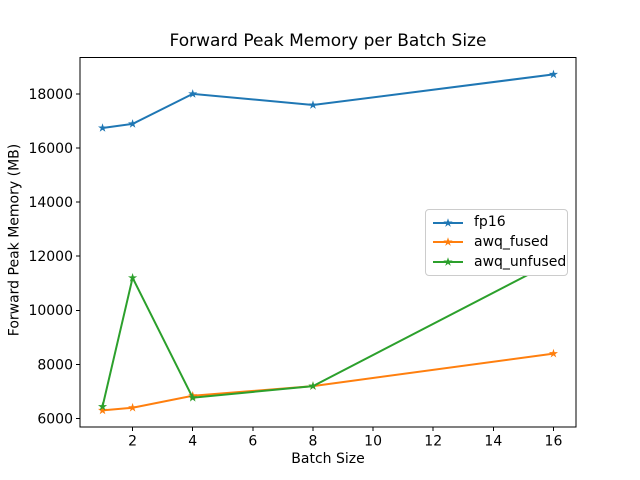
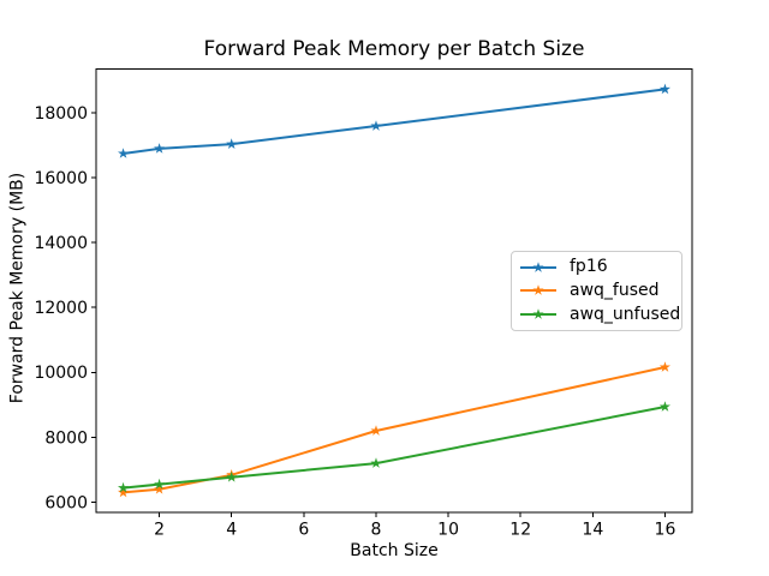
awq_unfused/2: 11200 -> 6600
fp16/4: 18000 -> 17000
awq_fused/8: 7200 -> 8200
awq_fused/16: 8400 -> 10200
awq_unfused/16: 11800 -> 8900
